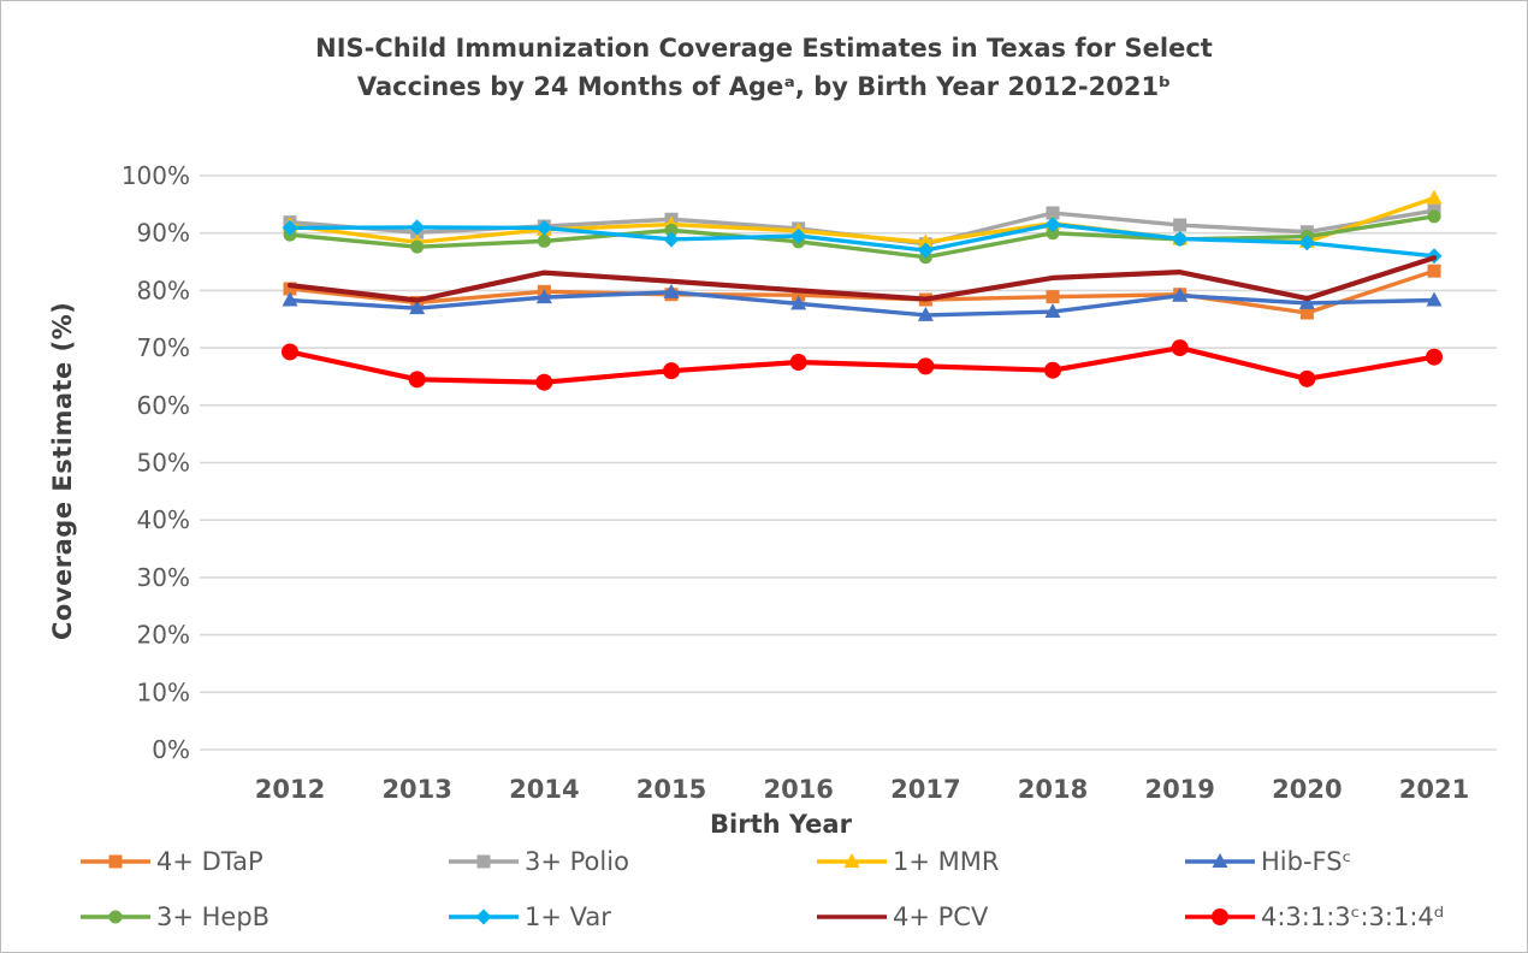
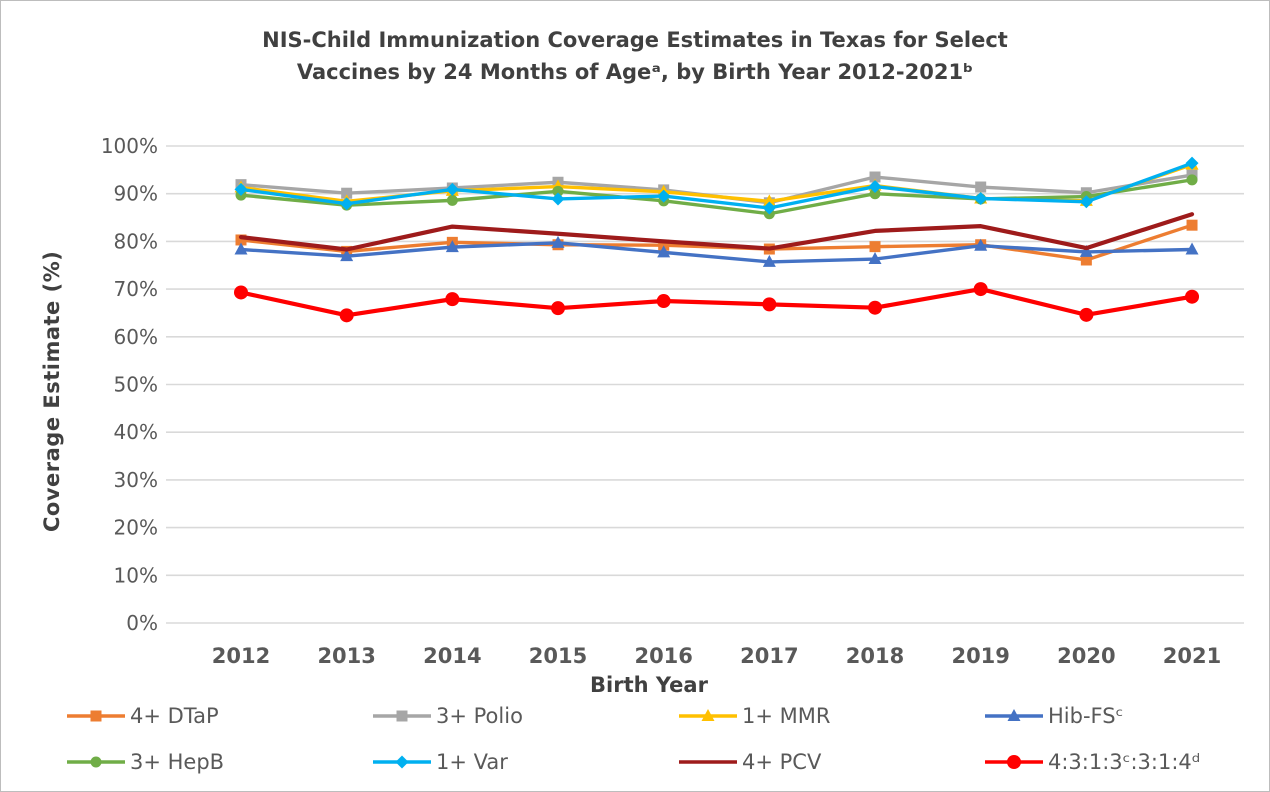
1+ Var/2013: 91% -> 88%
4:3:1:3ᶜ:3:1:4ᵈ/2014: 64% -> 68%
1+ Var/2021: 86% -> 96%
